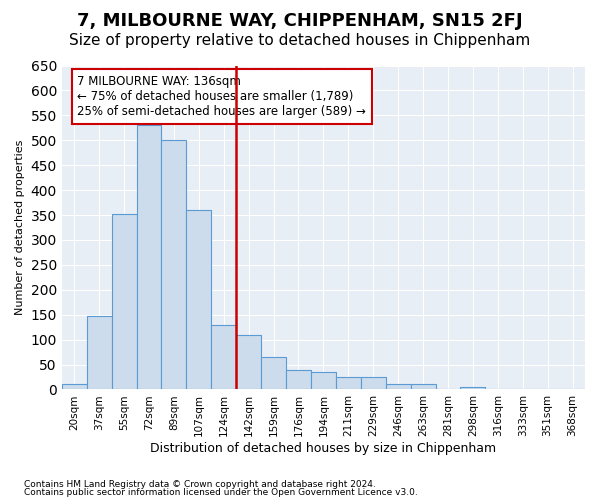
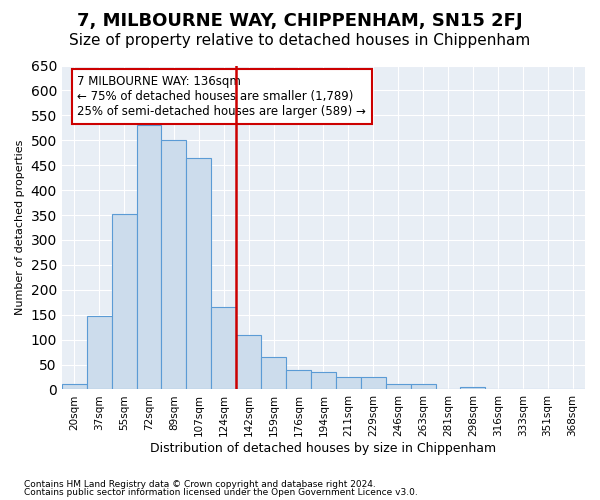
107sqm: 360 -> 465
124sqm: 130 -> 165
